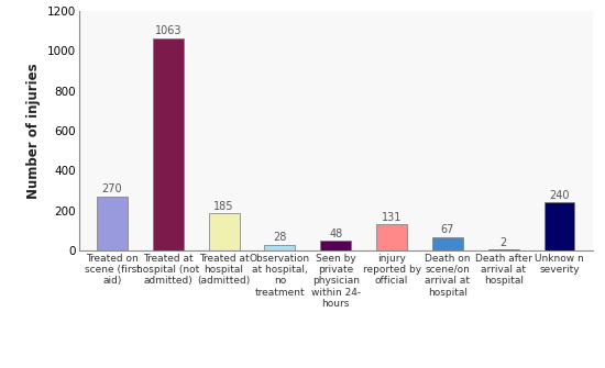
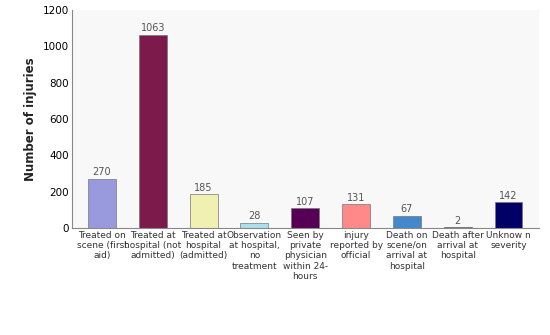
Seen by private physician within 24- hours: 48 -> 107
Unknow n severity: 240 -> 142
